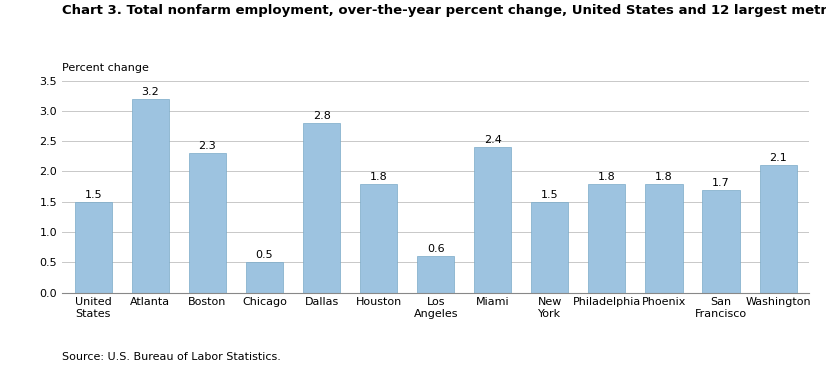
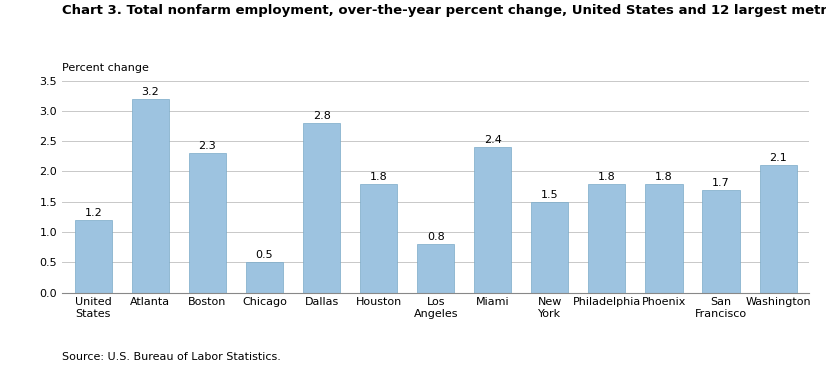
United States: 1.5 -> 1.2
Los Angeles: 0.6 -> 0.8
